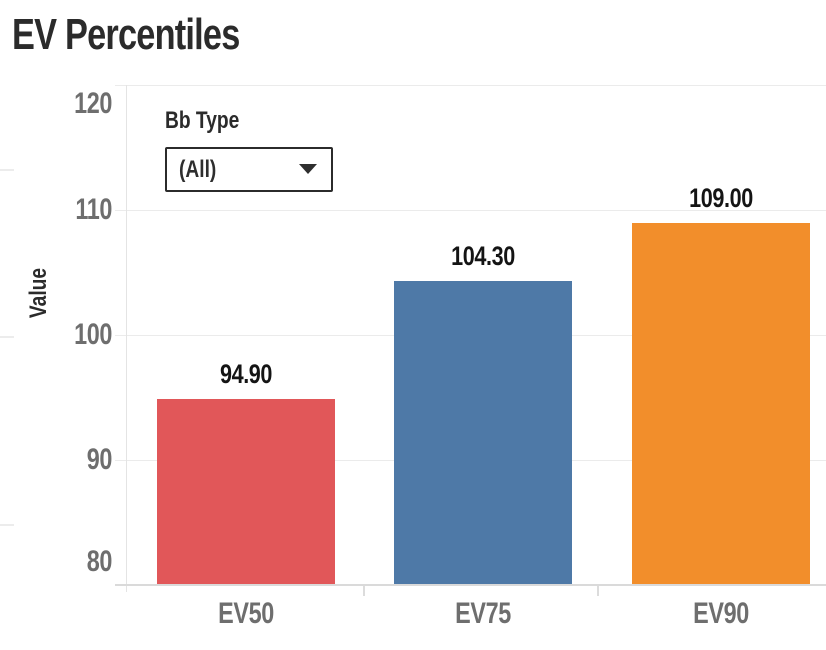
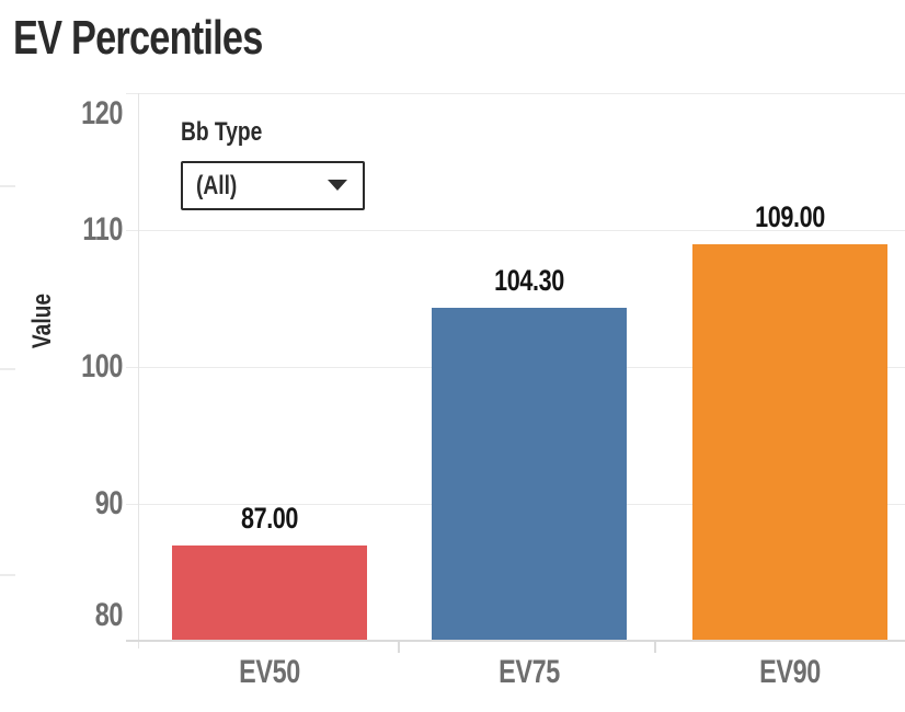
EV50: 94.90 -> 87.00
